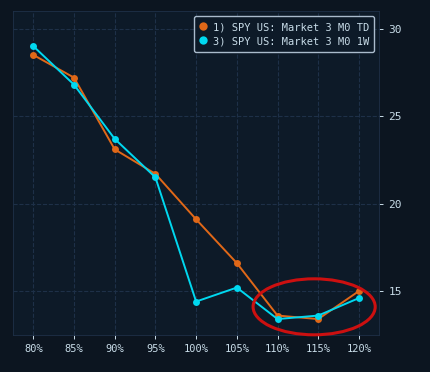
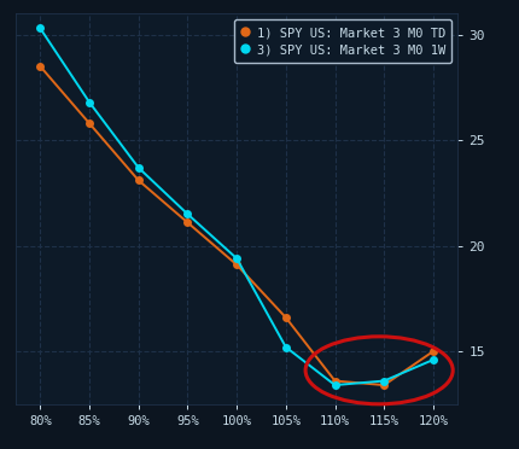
3) SPY US: Market 3 M0 1W/80%: 29.0 -> 30.3
1) SPY US: Market 3 M0 TD/85%: 27.2 -> 25.8
1) SPY US: Market 3 M0 TD/95%: 21.7 -> 21.1
3) SPY US: Market 3 M0 1W/100%: 14.4 -> 19.4
